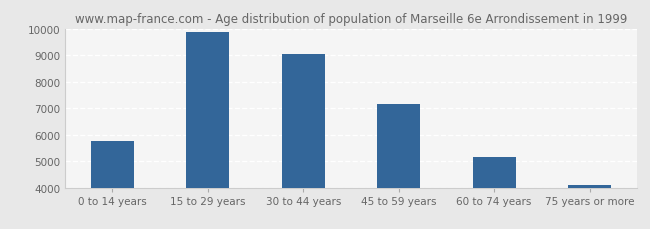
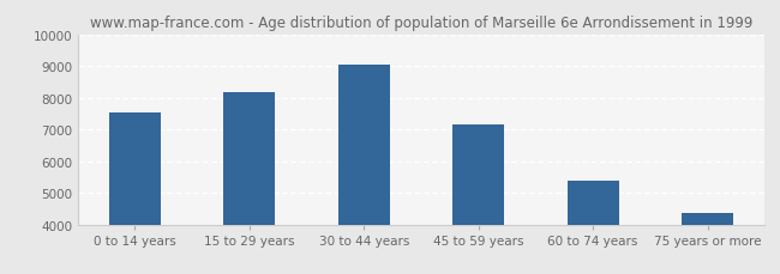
0 to 14 years: 5750 -> 7550
15 to 29 years: 9900 -> 8200
60 to 74 years: 5180 -> 5400
75 years or more: 4100 -> 4350
